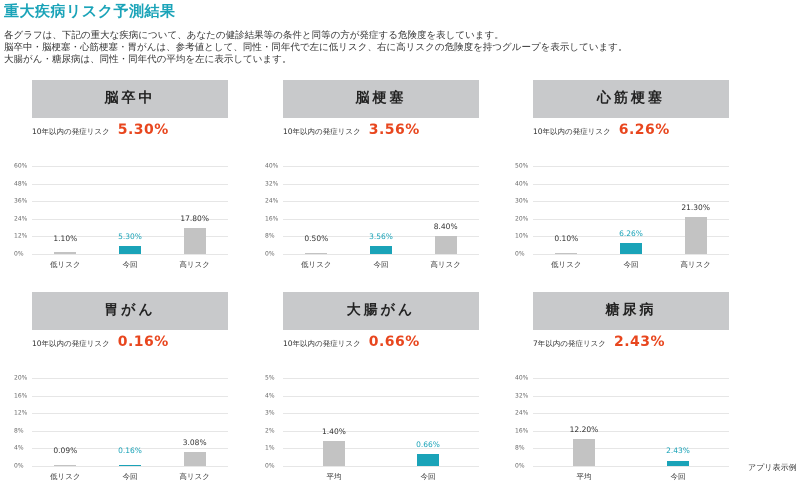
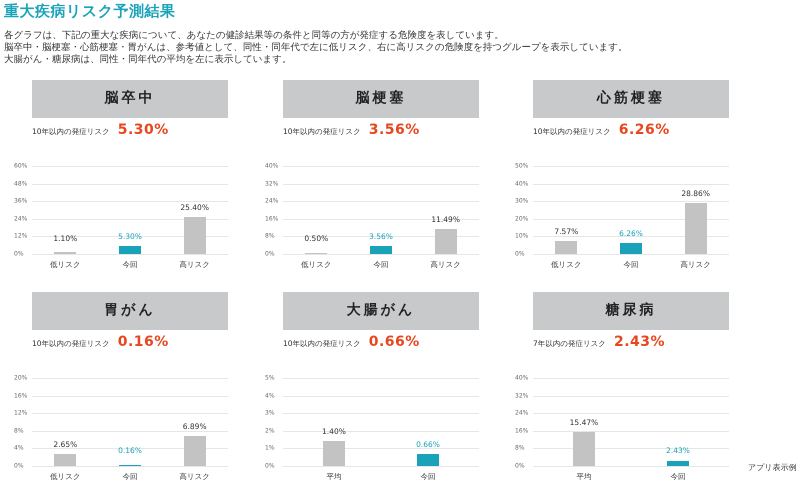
脳卒中/高リスク: 17.80% -> 25.40%
脳梗塞/高リスク: 8.40% -> 11.49%
心筋梗塞/低リスク: 0.10% -> 7.57%
心筋梗塞/高リスク: 21.30% -> 28.86%
胃がん/低リスク: 0.09% -> 2.65%
胃がん/高リスク: 3.08% -> 6.89%
糖尿病/平均: 12.20% -> 15.47%
